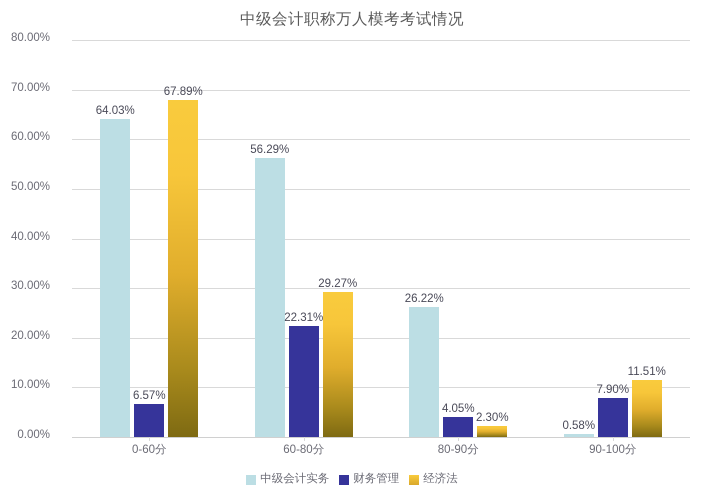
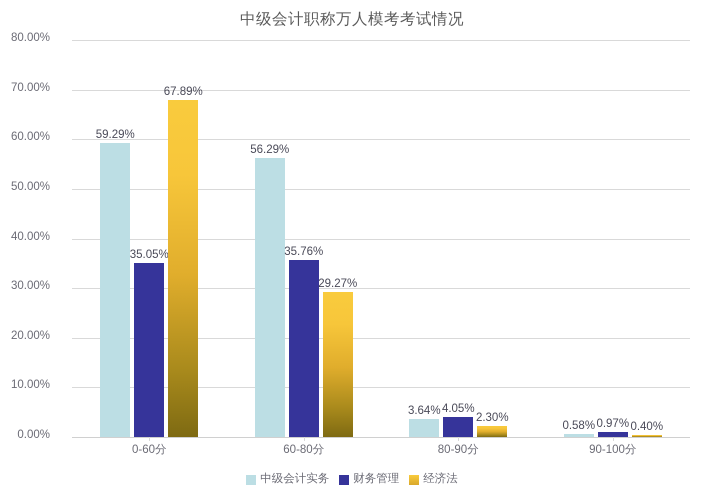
中级会计实务/0-60分: 64.03% -> 59.29%
财务管理/0-60分: 6.57% -> 35.05%
财务管理/60-80分: 22.31% -> 35.76%
中级会计实务/80-90分: 26.22% -> 3.64%
财务管理/90-100分: 7.90% -> 0.97%
经济法/90-100分: 11.51% -> 0.40%
